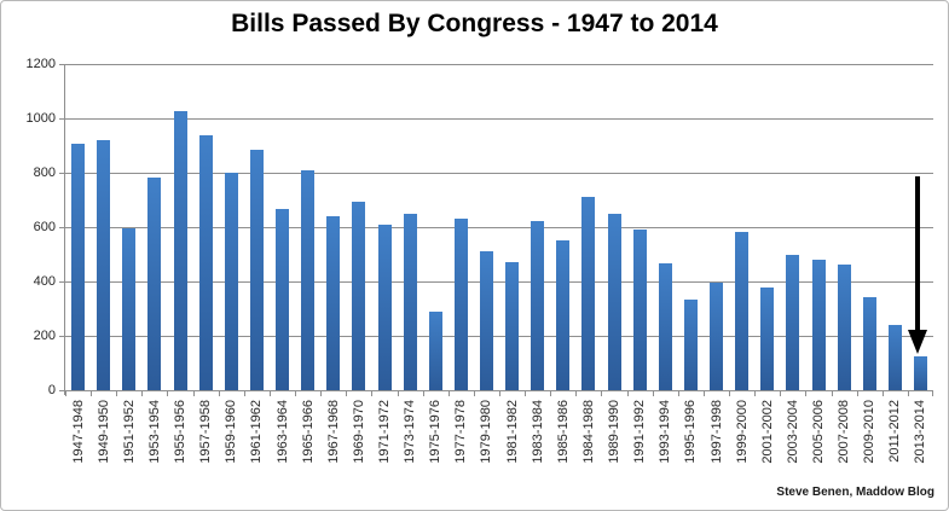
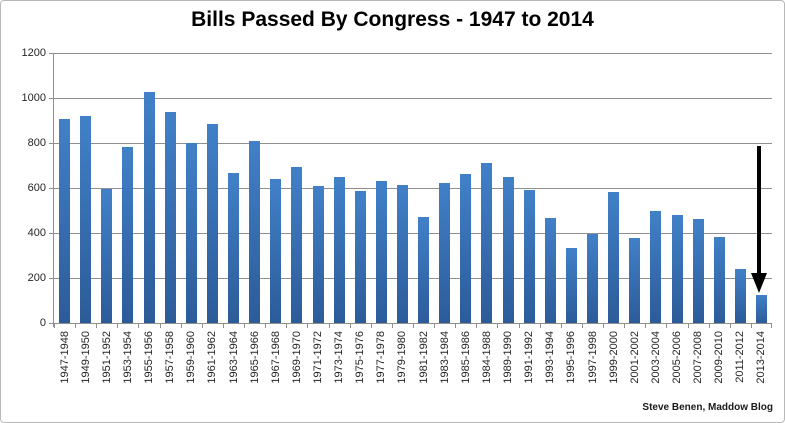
1975-1976: 290 -> 590
1979-1980: 510 -> 610
1985-1986: 550 -> 660
2009-2010: 340 -> 380
